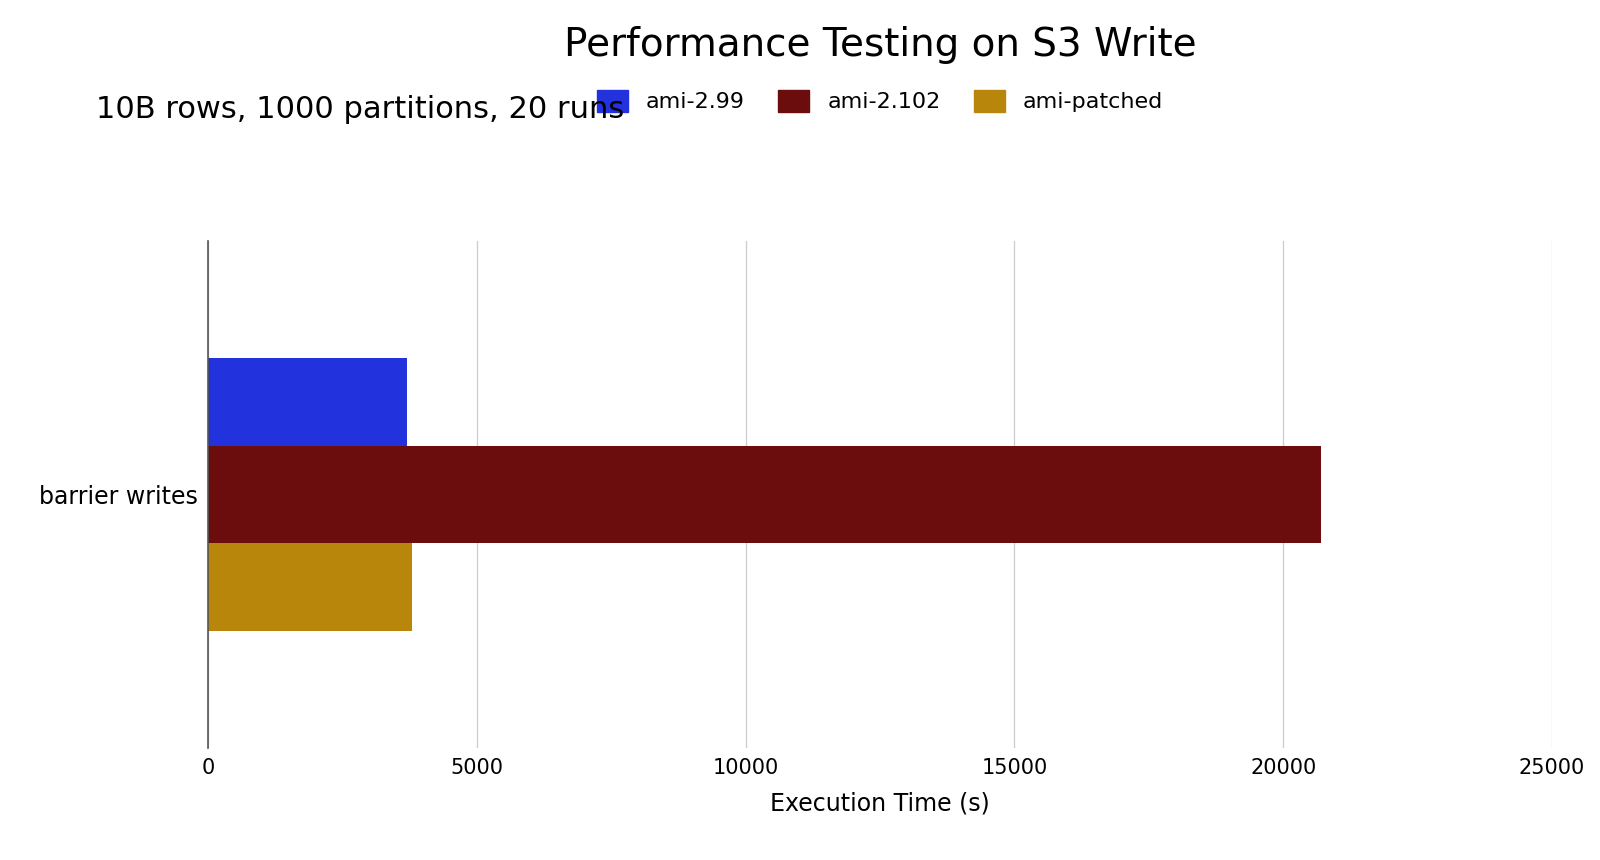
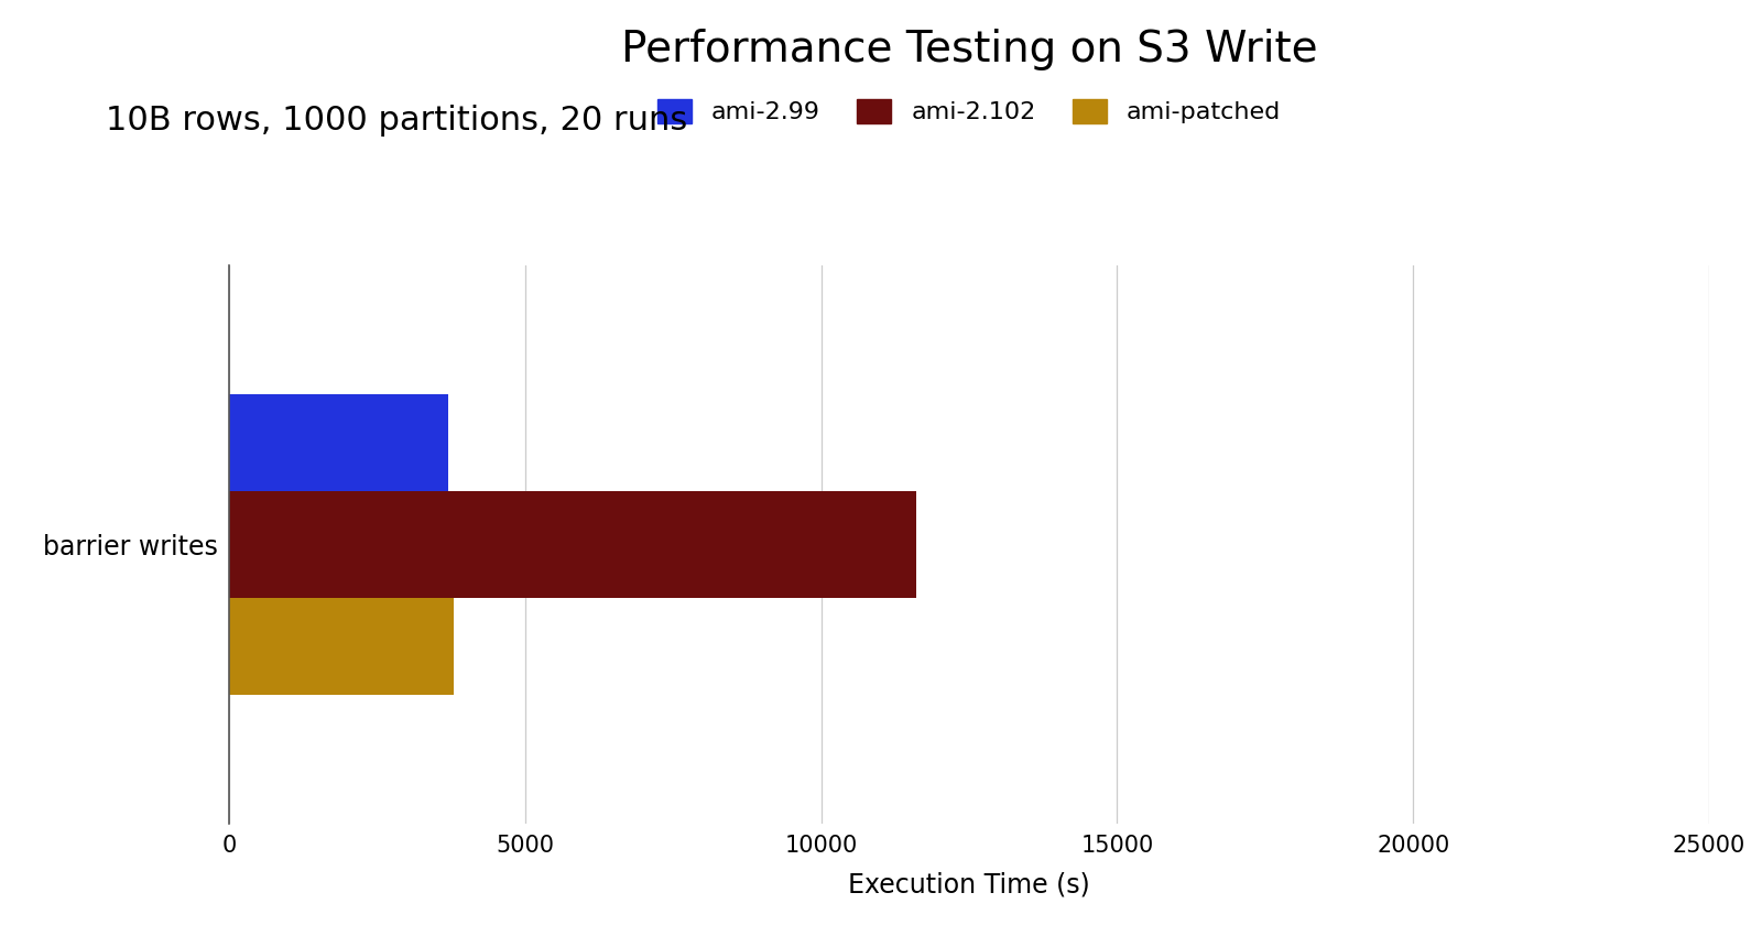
barrier writes: 20700 -> 11600
